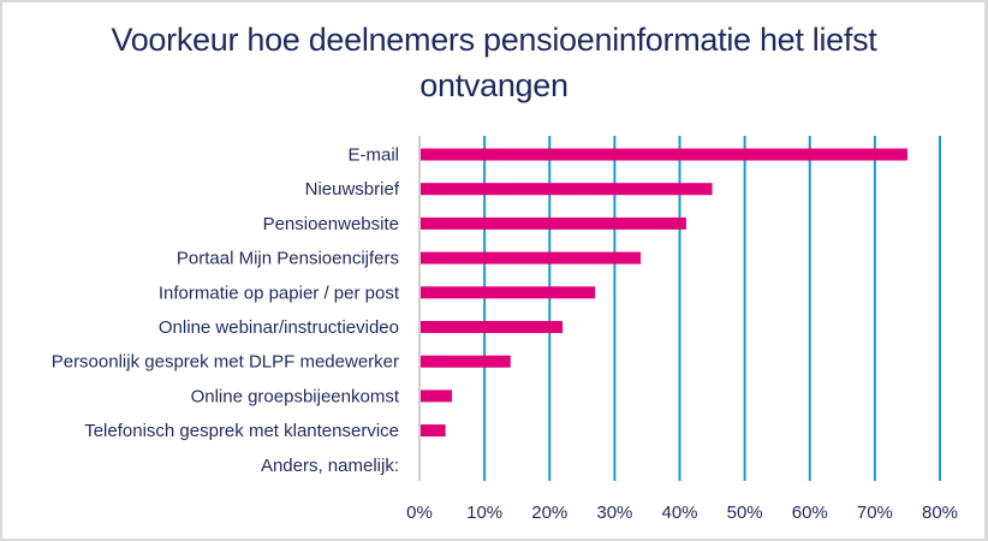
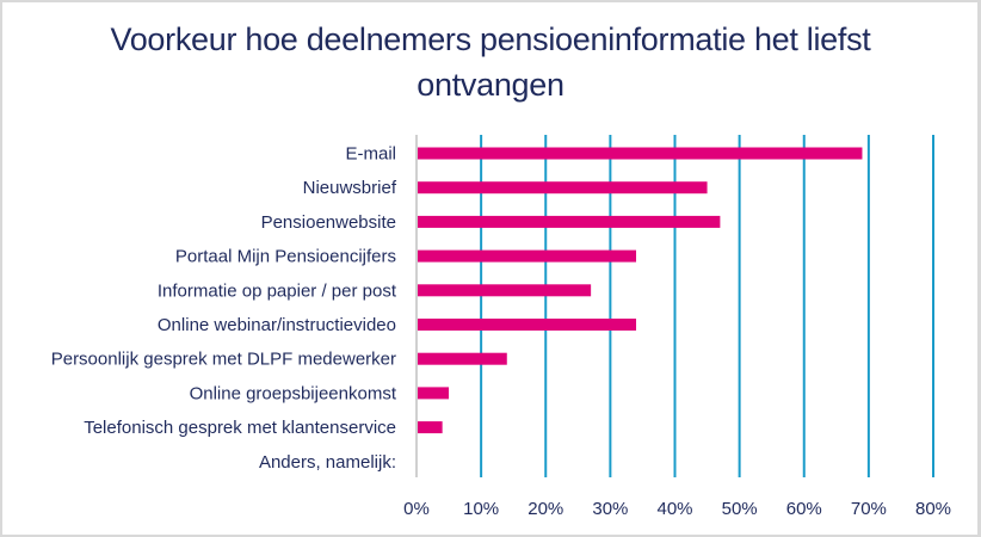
E-mail: 75% -> 69%
Pensioenwebsite: 41% -> 47%
Online webinar/instructievideo: 22% -> 34%
